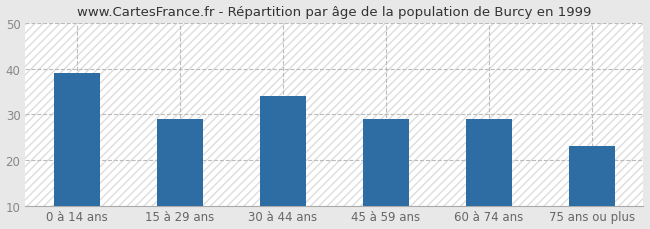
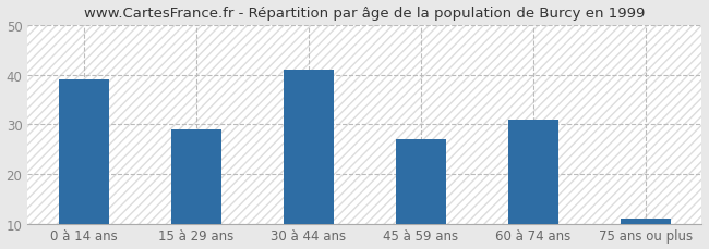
30 à 44 ans: 34 -> 41
45 à 59 ans: 29 -> 27
60 à 74 ans: 29 -> 31
75 ans ou plus: 23 -> 11
